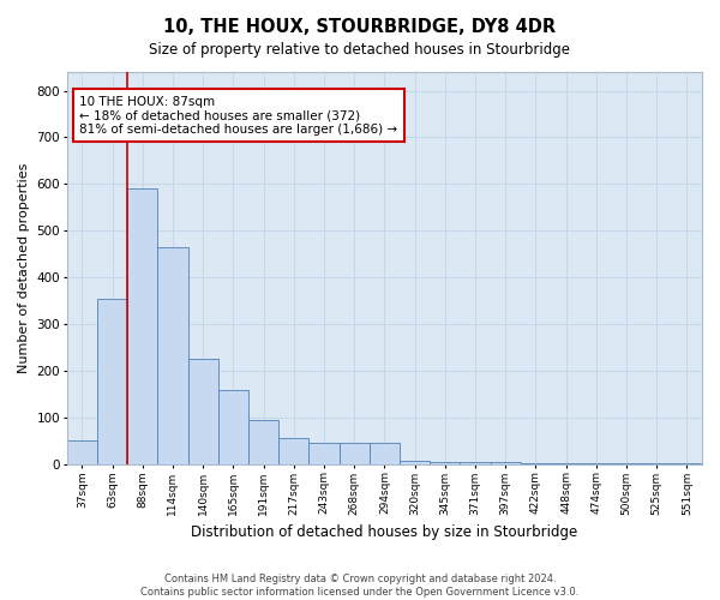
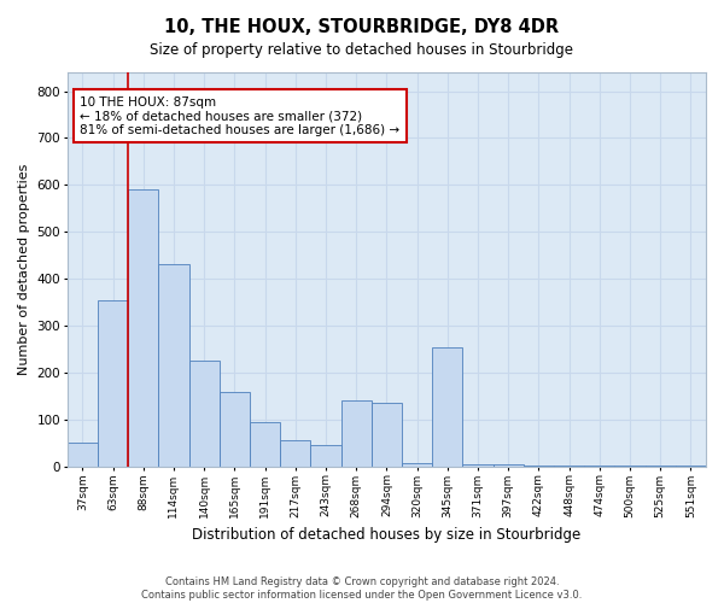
114sqm: 465 -> 430
268sqm: 45 -> 140
294sqm: 45 -> 135
345sqm: 5 -> 255
